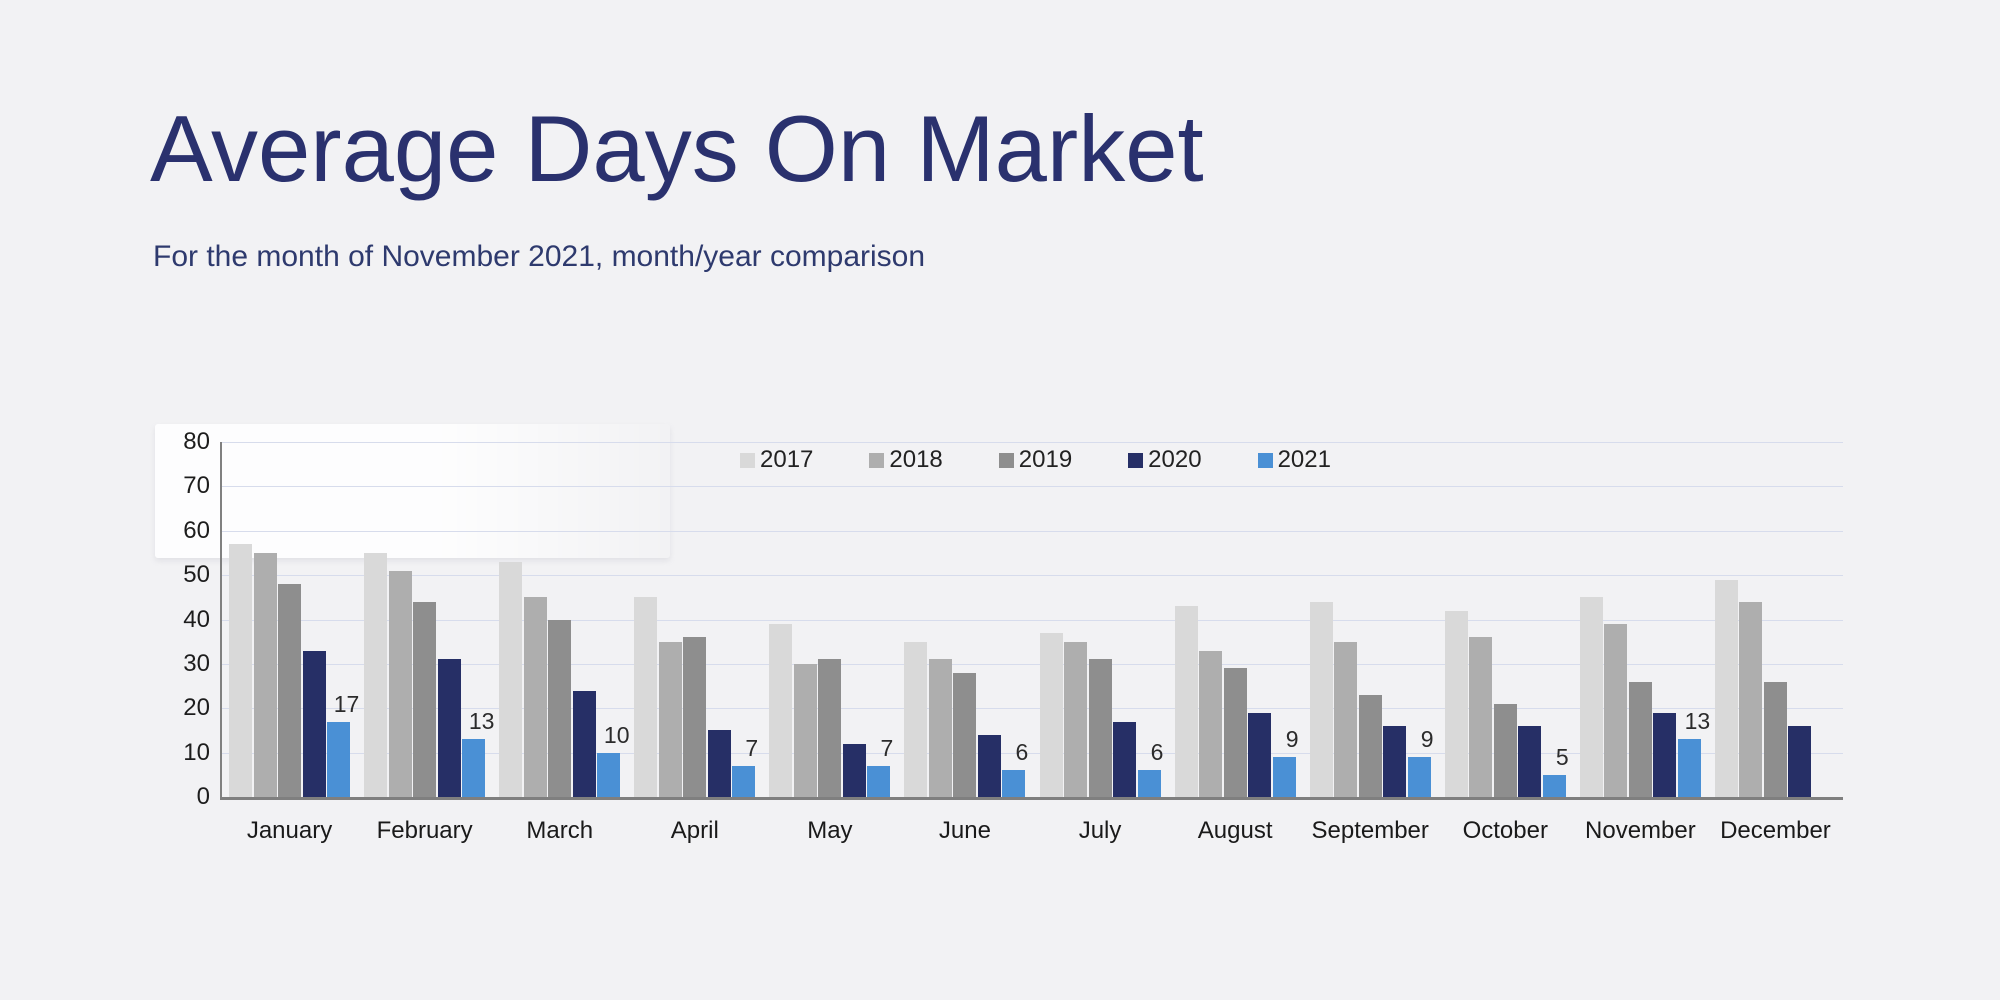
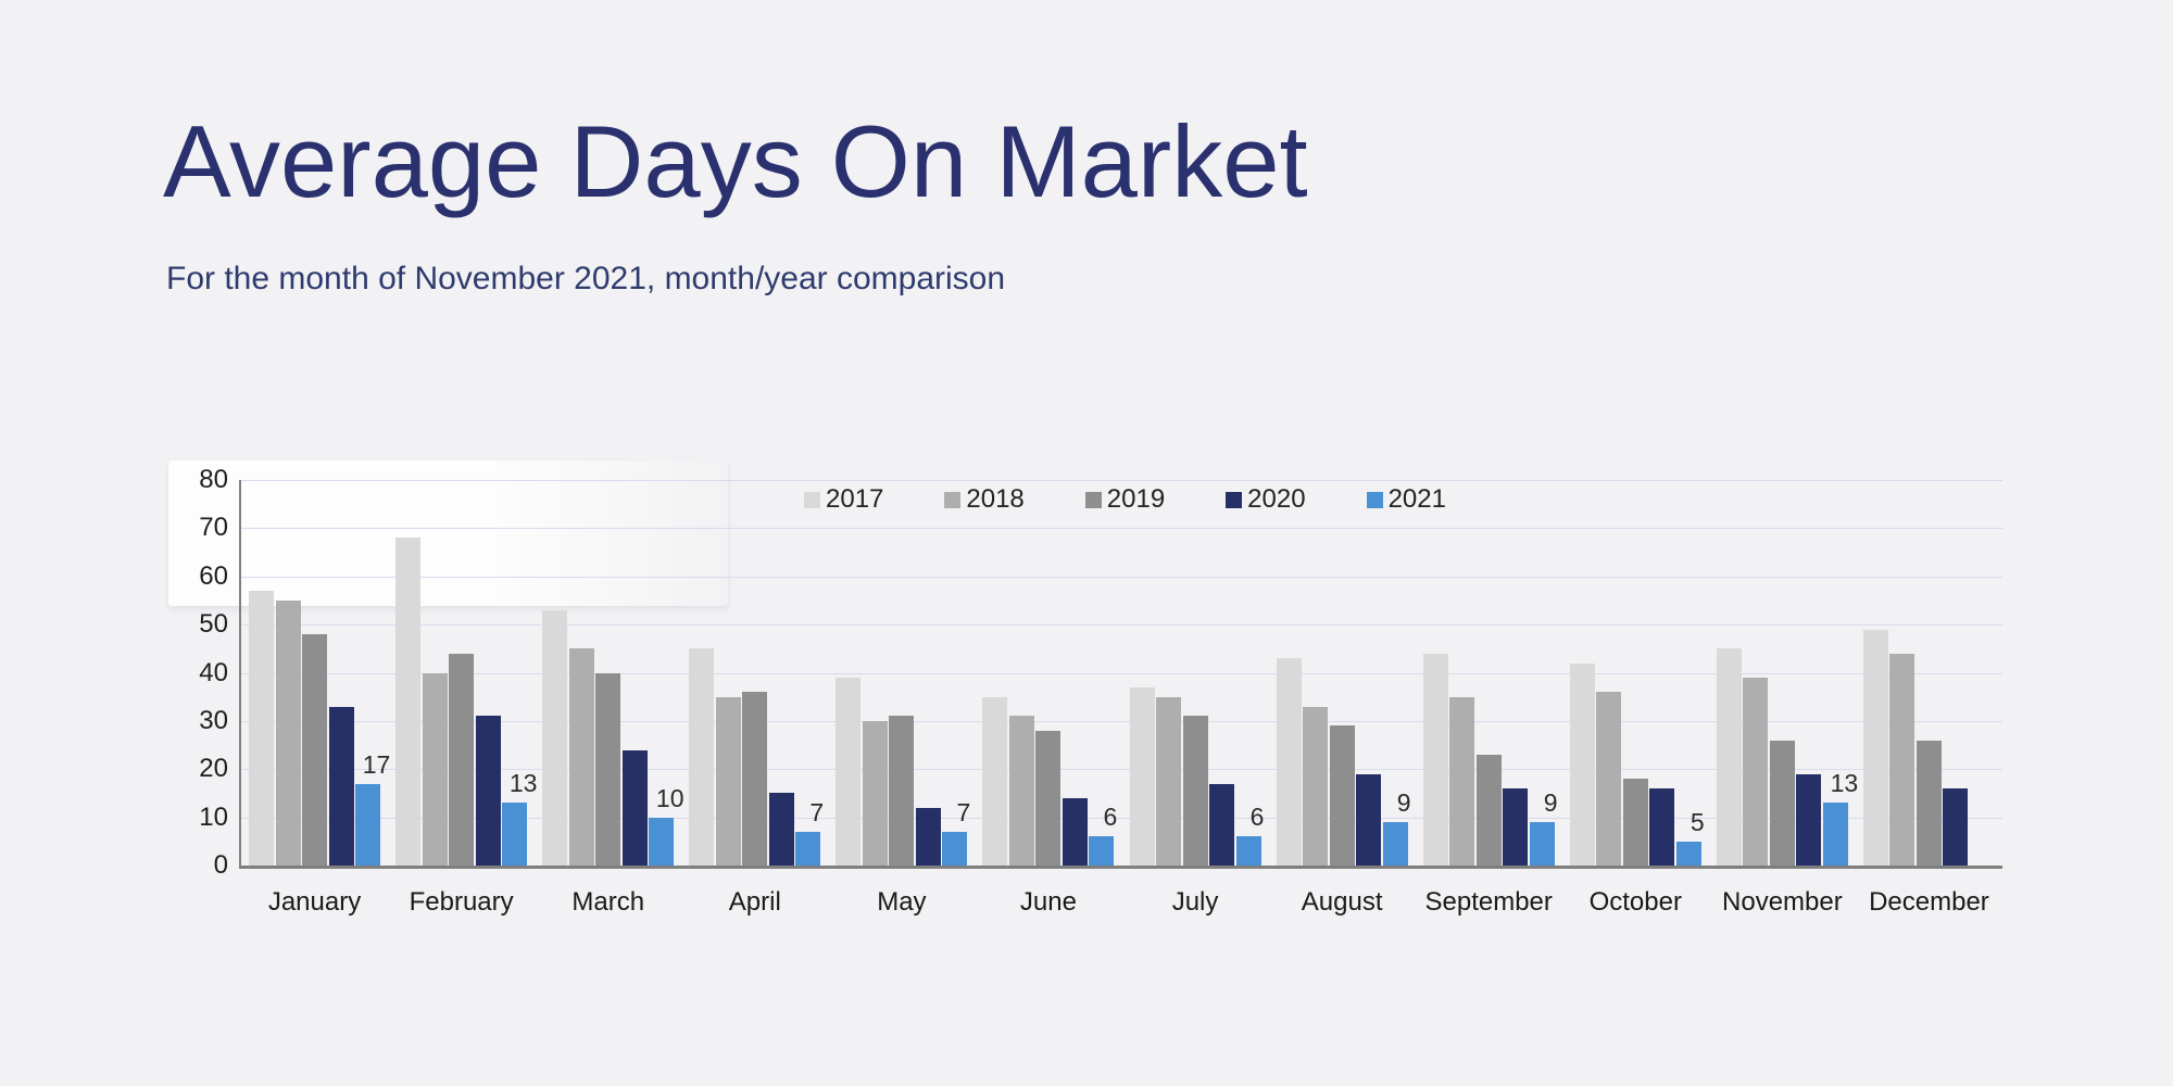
2017/February: 55 -> 68
2018/February: 51 -> 40
2019/October: 21 -> 18
